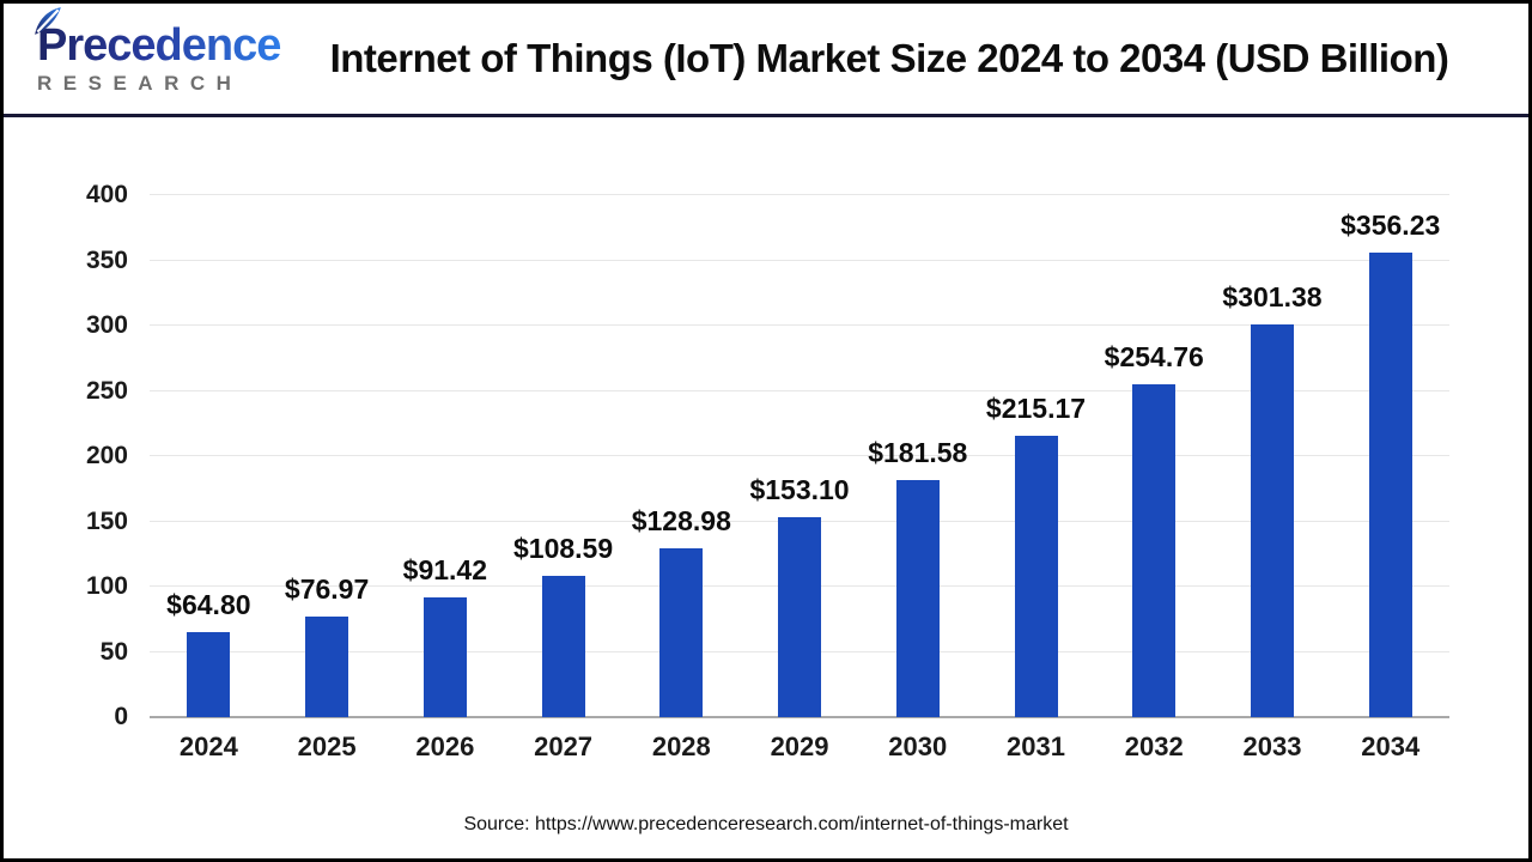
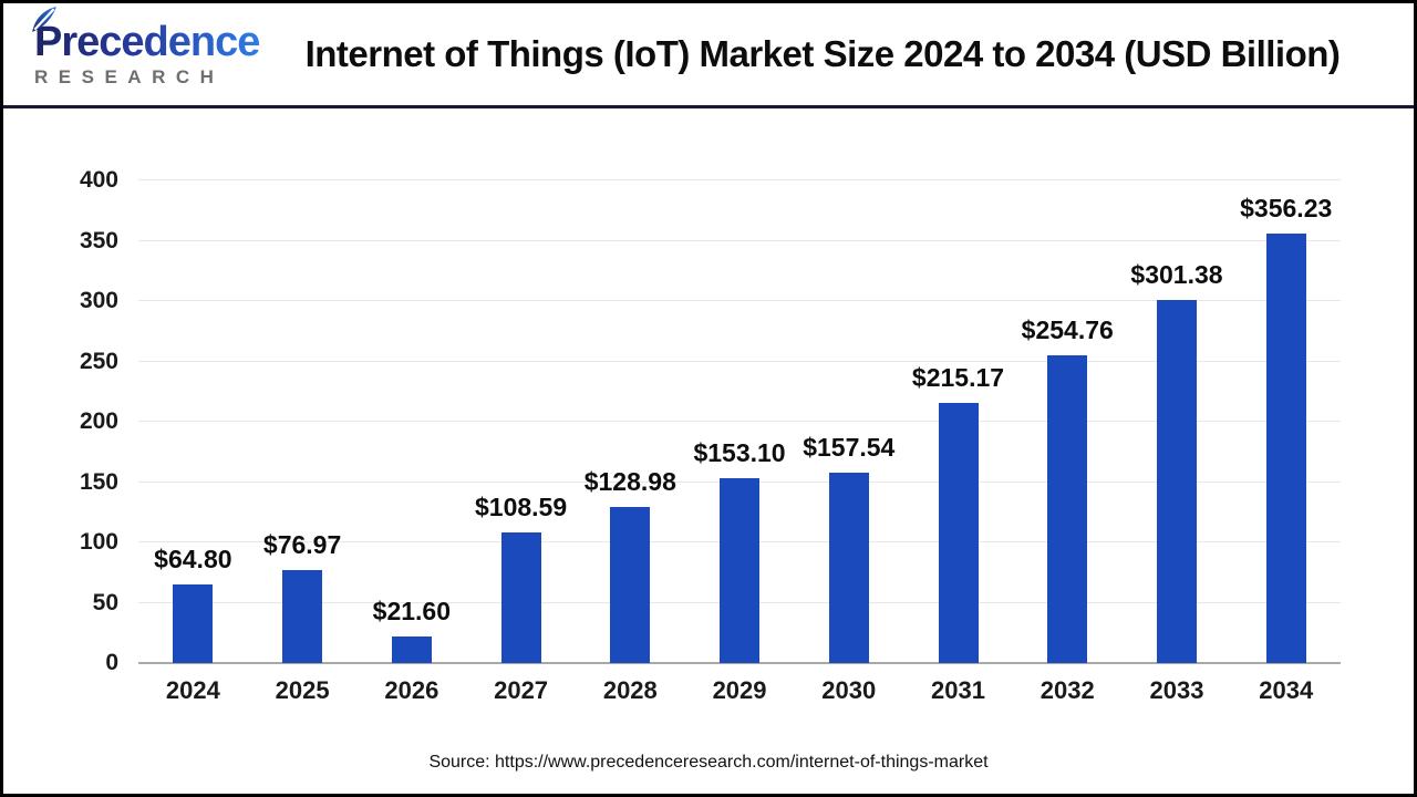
2026: $91.42 -> $21.60
2030: $181.58 -> $157.54
